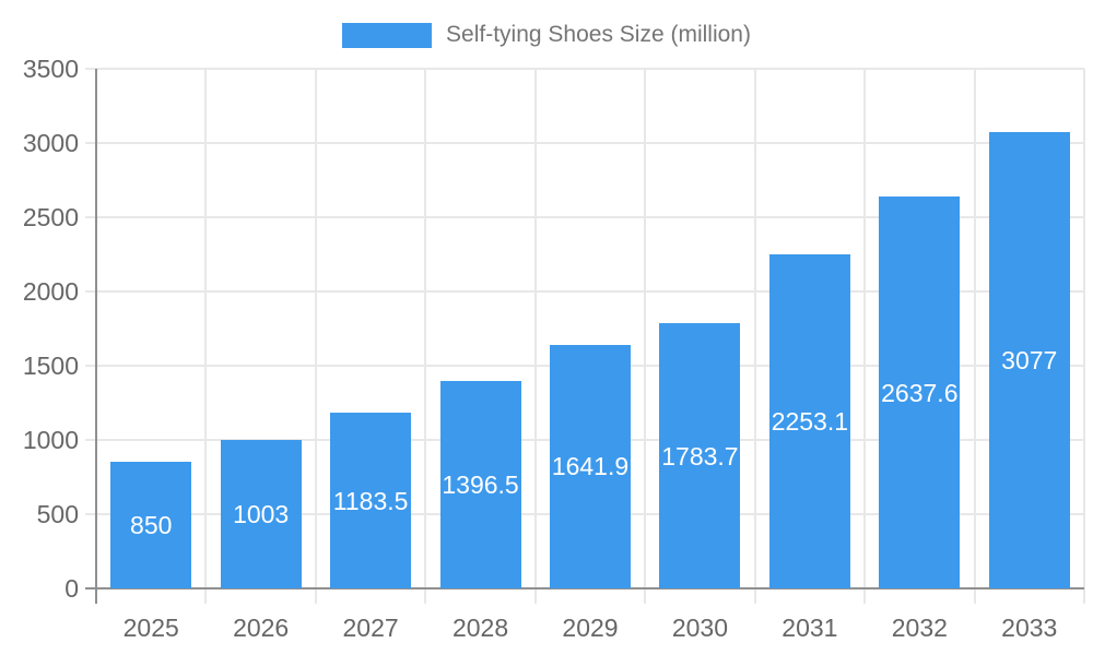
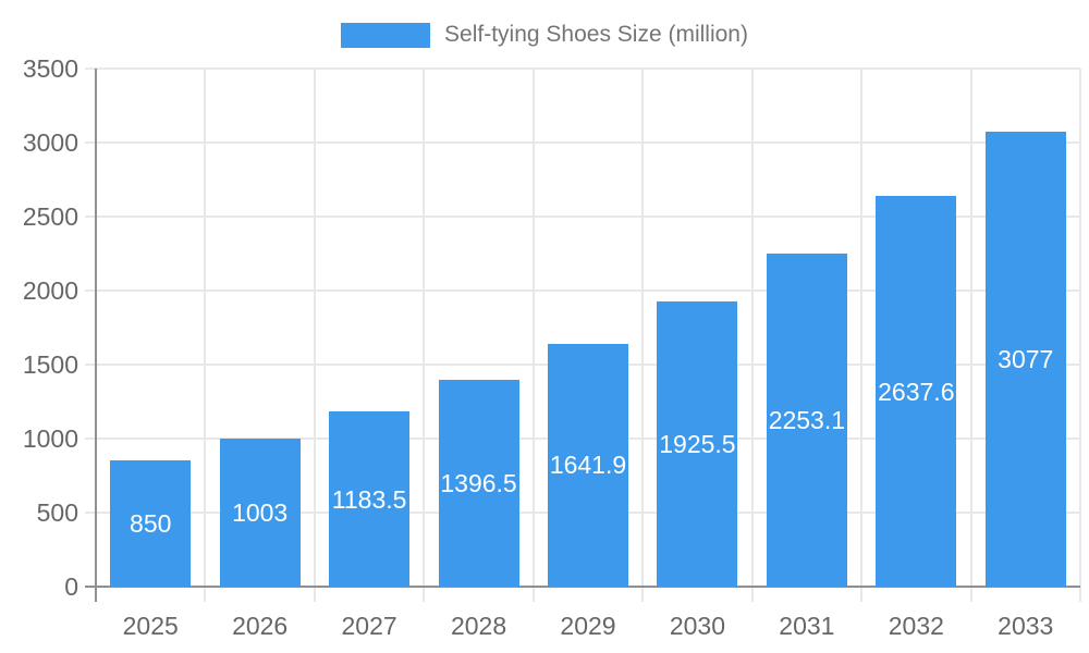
2030: 1783.7 -> 1925.5
